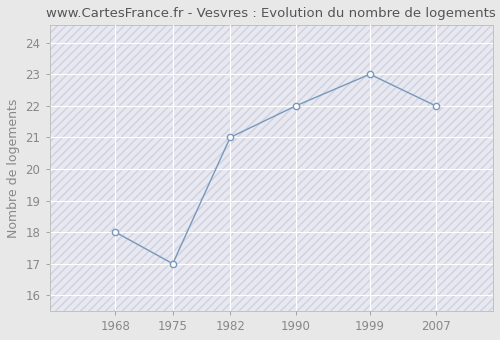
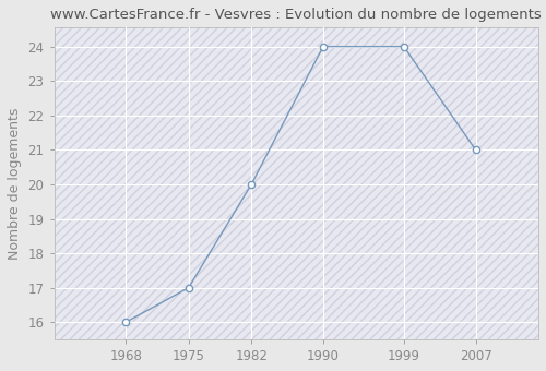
1968: 18 -> 16
1982: 21 -> 20
1990: 22 -> 24
1999: 23 -> 24
2007: 22 -> 21
